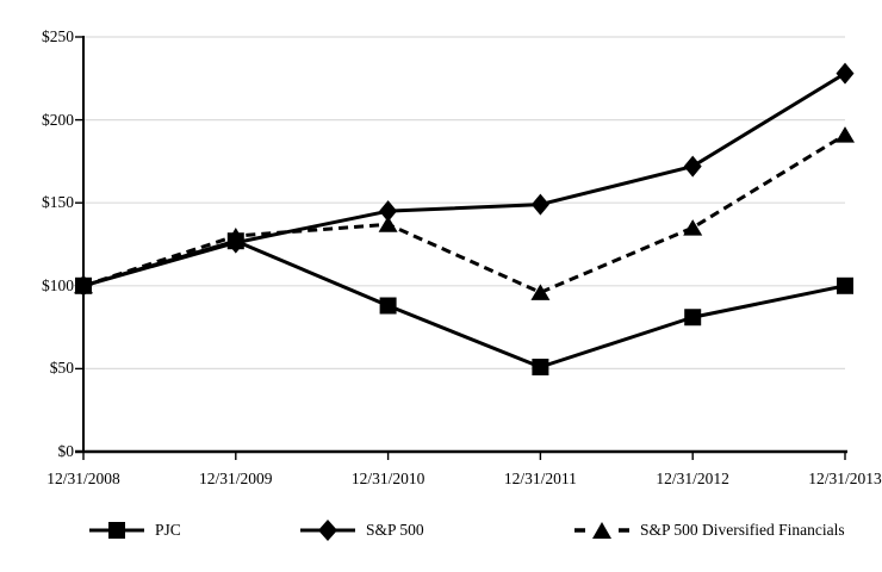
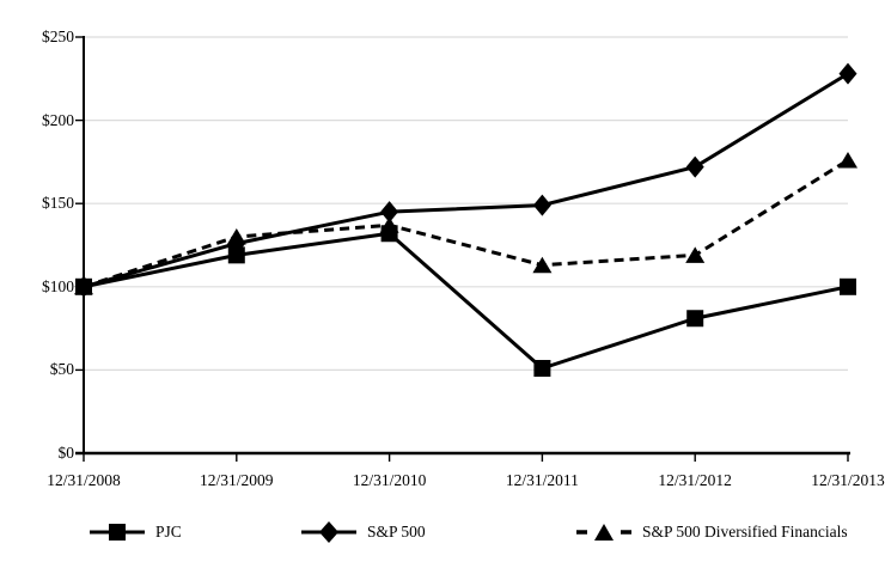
PJC/12/31/2009: $127 -> $119
PJC/12/31/2010: $88 -> $132
S&P 500 Diversified Financials/12/31/2011: $96 -> $113
S&P 500 Diversified Financials/12/31/2012: $135 -> $119
S&P 500 Diversified Financials/12/31/2013: $191 -> $176
